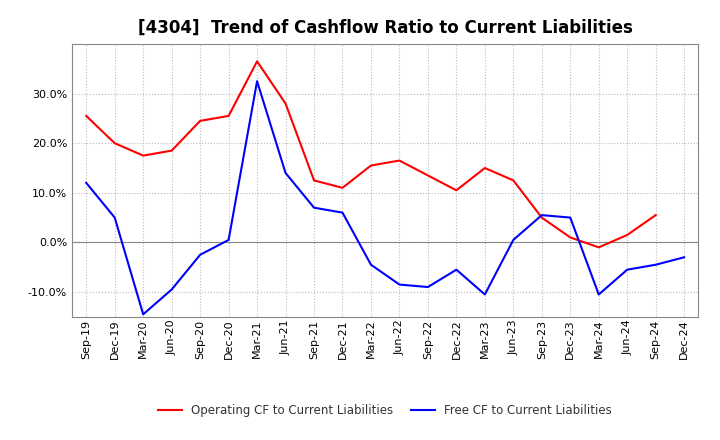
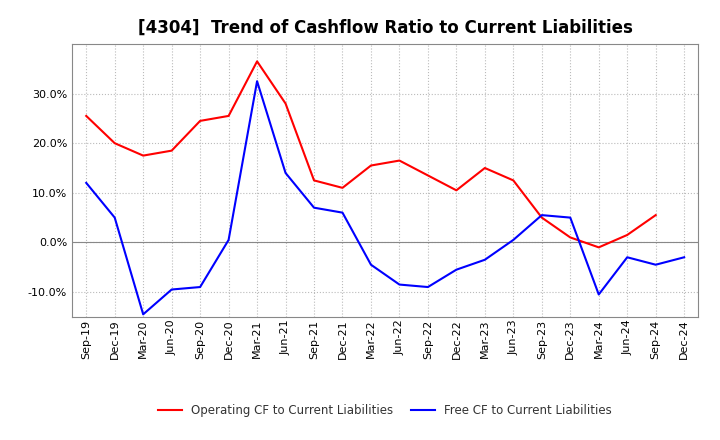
Free CF to Current Liabilities/Sep-20: -2.5% -> -9.0%
Free CF to Current Liabilities/Mar-23: -10.5% -> -3.5%
Free CF to Current Liabilities/Jun-24: -5.5% -> -3.0%
